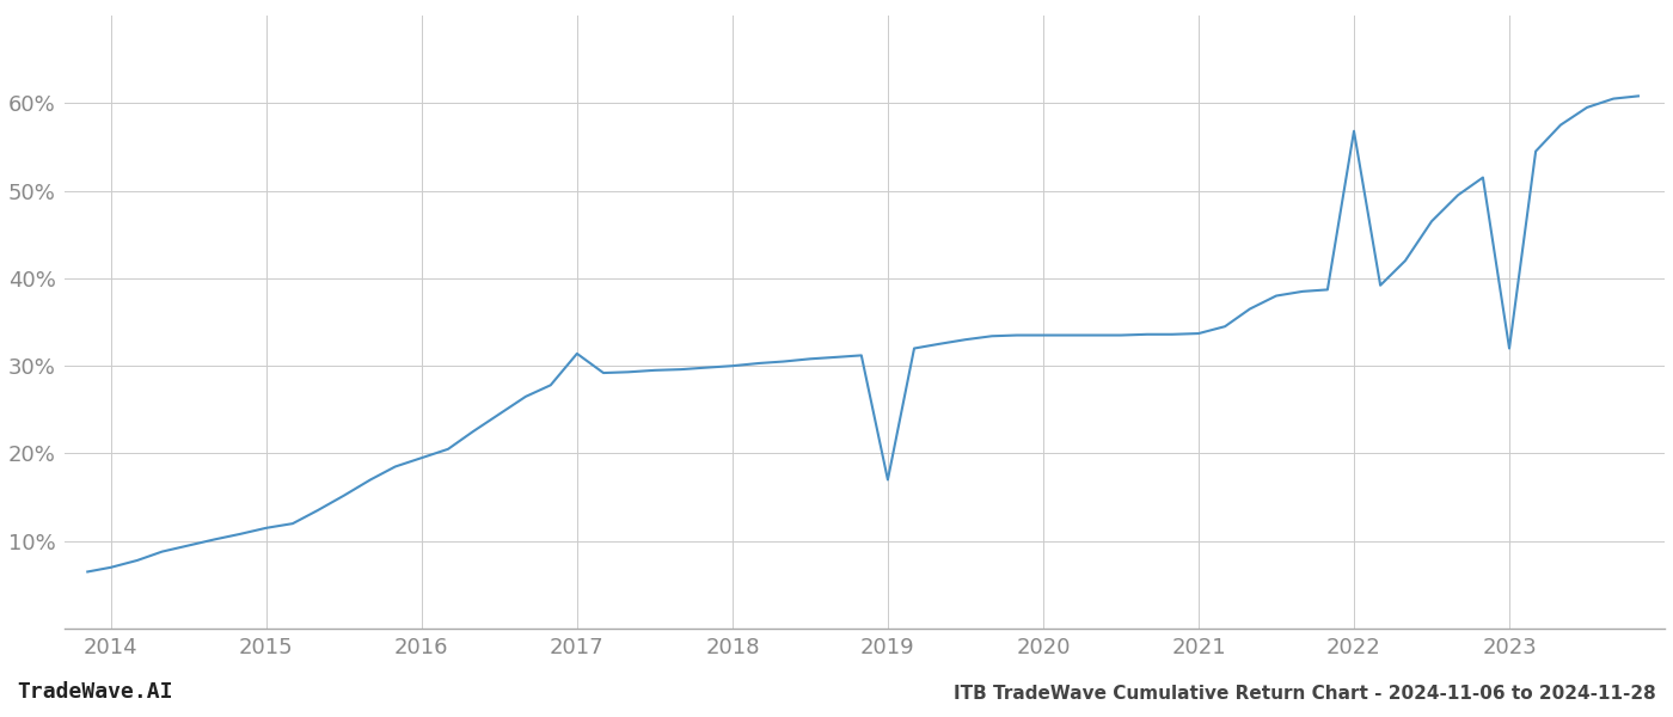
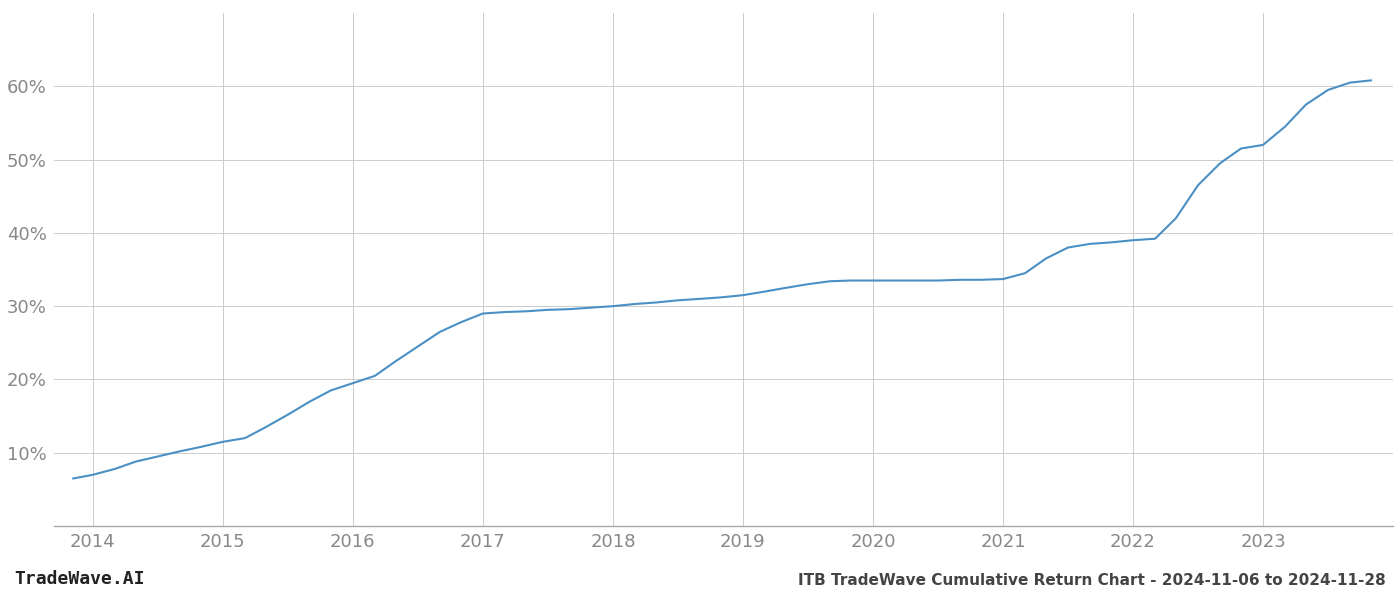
2017: 31.4% -> 29.0%
2019: 17.0% -> 31.5%
2022: 56.8% -> 39.0%
2023: 32.0% -> 52.0%
